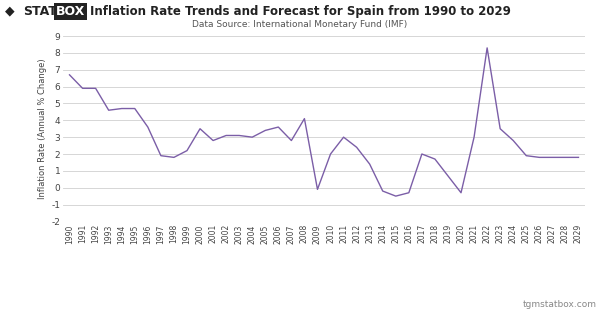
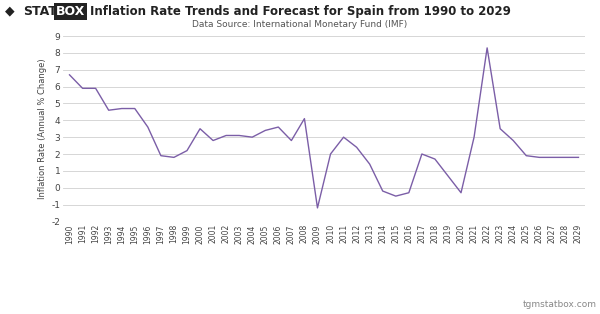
2009: -0.1 -> -1.2
